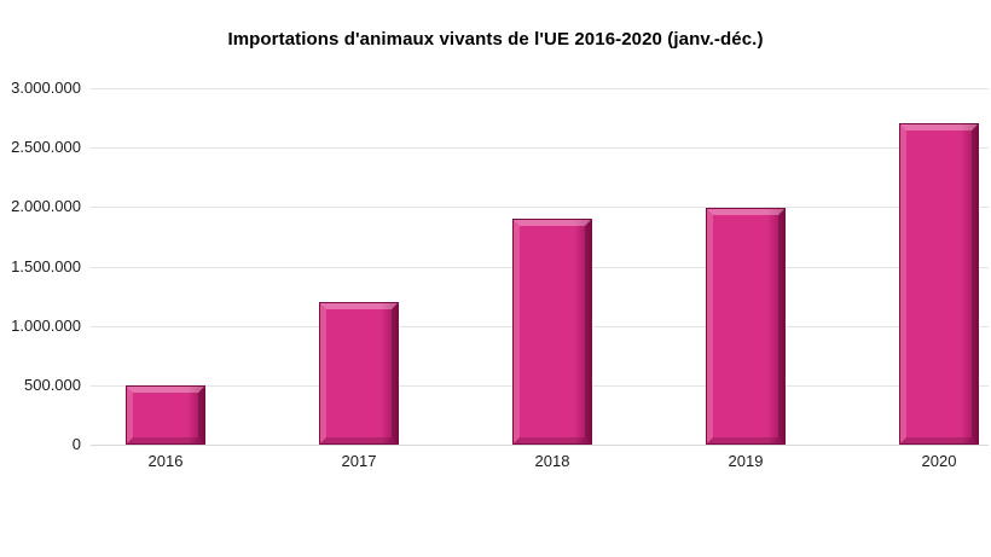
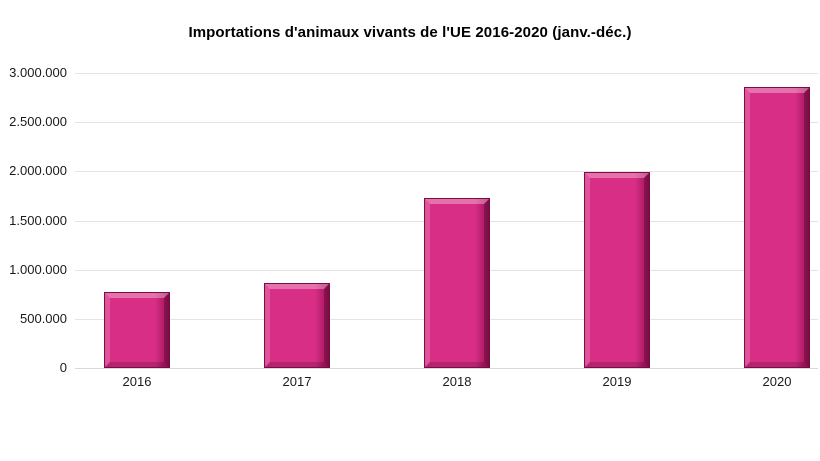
2016: 500000 -> 800000
2017: 1200000 -> 900000
2018: 1900000 -> 1700000
2020: 2700000 -> 2900000
